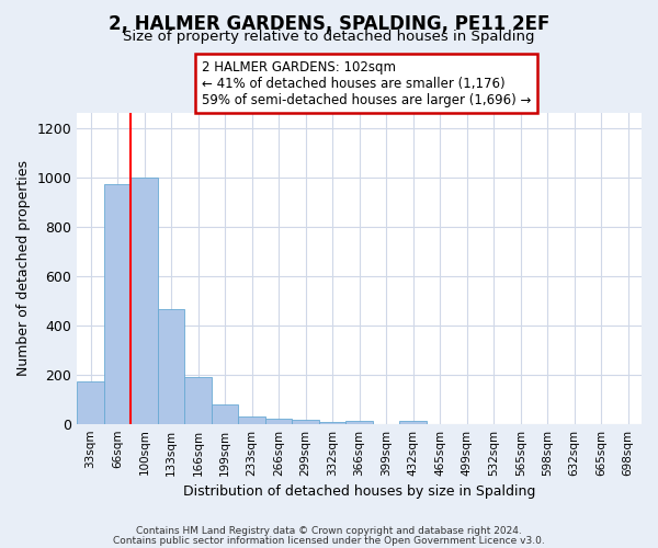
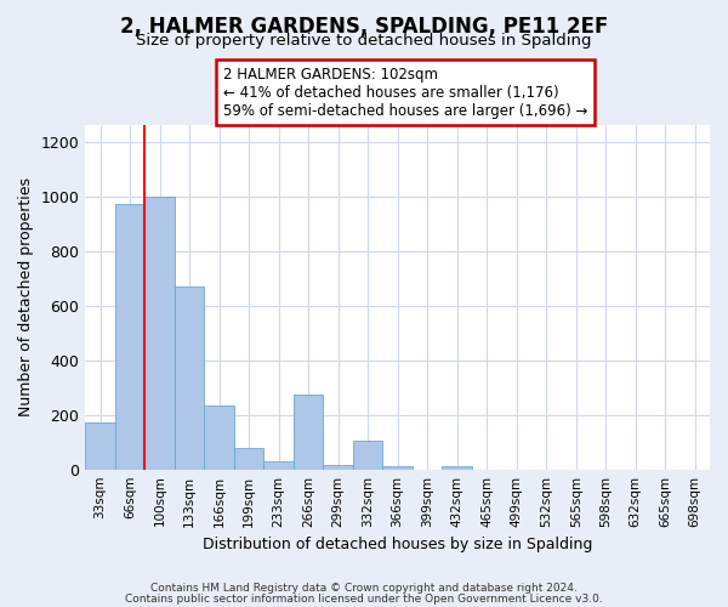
133sqm: 465 -> 670
166sqm: 190 -> 235
266sqm: 20 -> 275
332sqm: 8 -> 105
